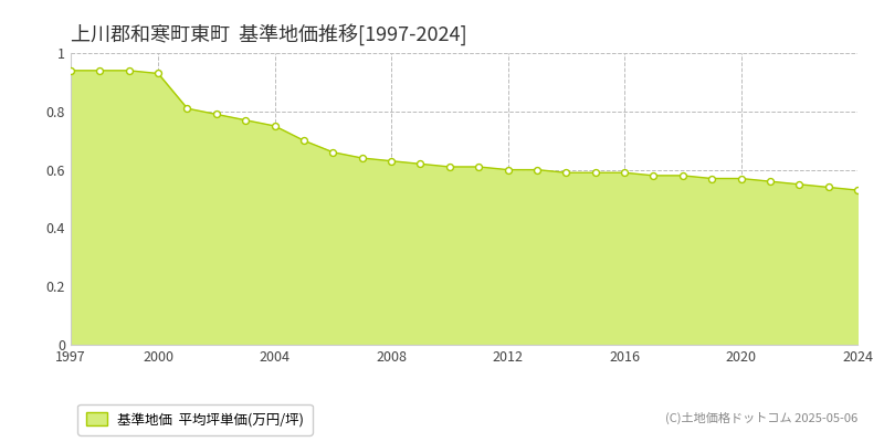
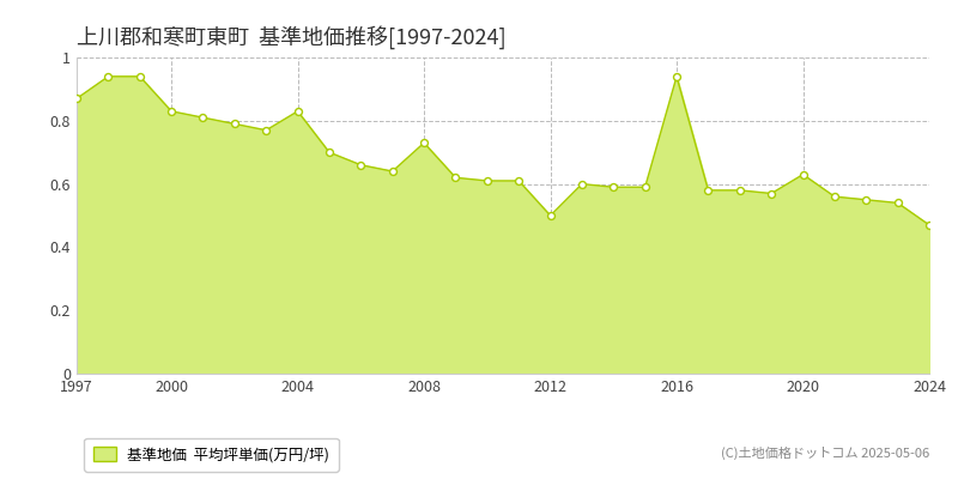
1997: 0.94 -> 0.87
2000: 0.93 -> 0.83
2004: 0.75 -> 0.83
2008: 0.63 -> 0.73
2012: 0.60 -> 0.50
2016: 0.59 -> 0.94
2020: 0.57 -> 0.63
2024: 0.53 -> 0.47
